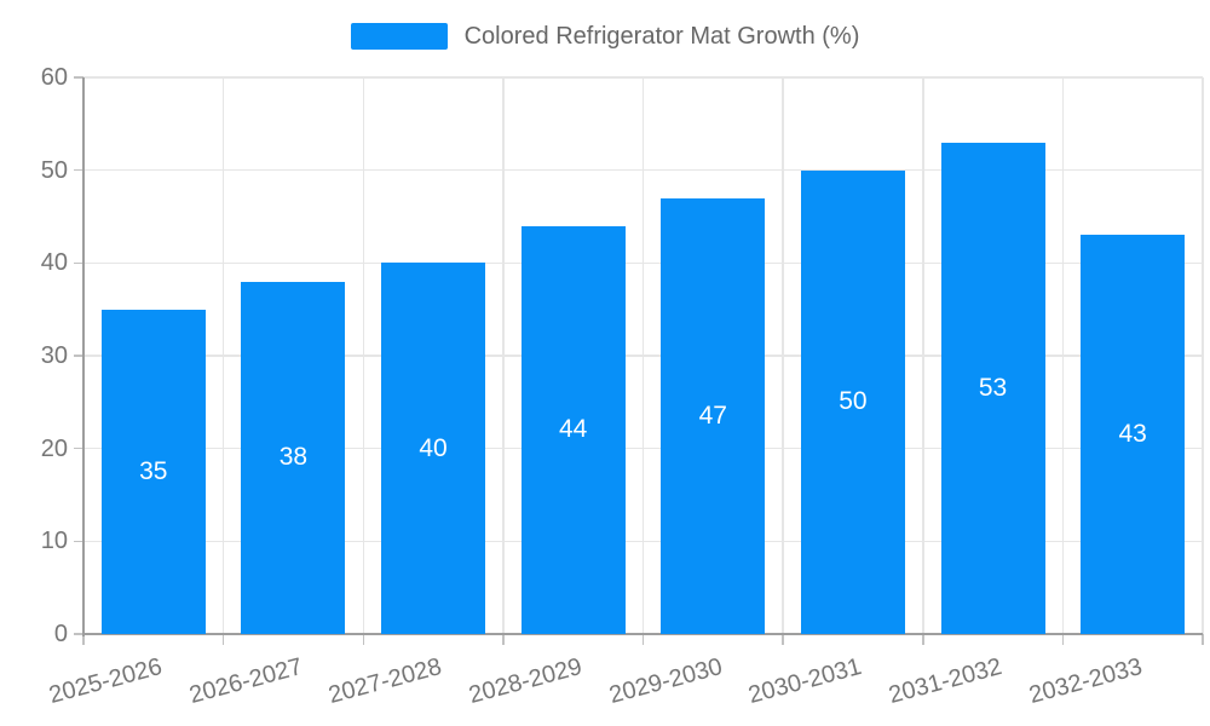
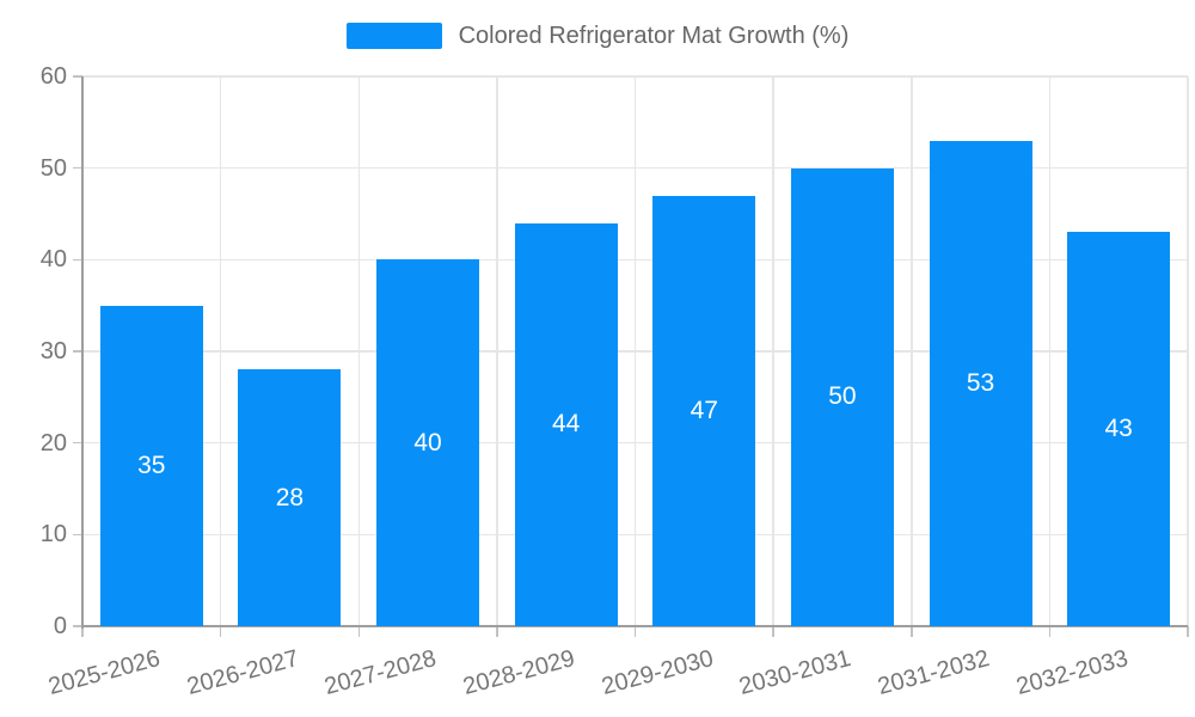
2026-2027: 38 -> 28
